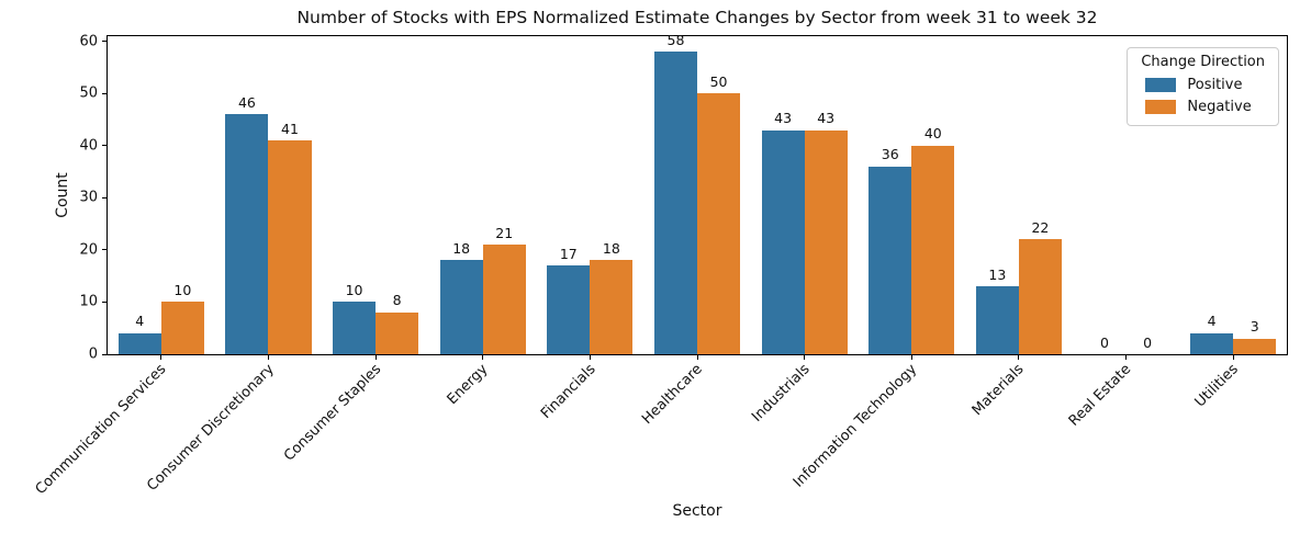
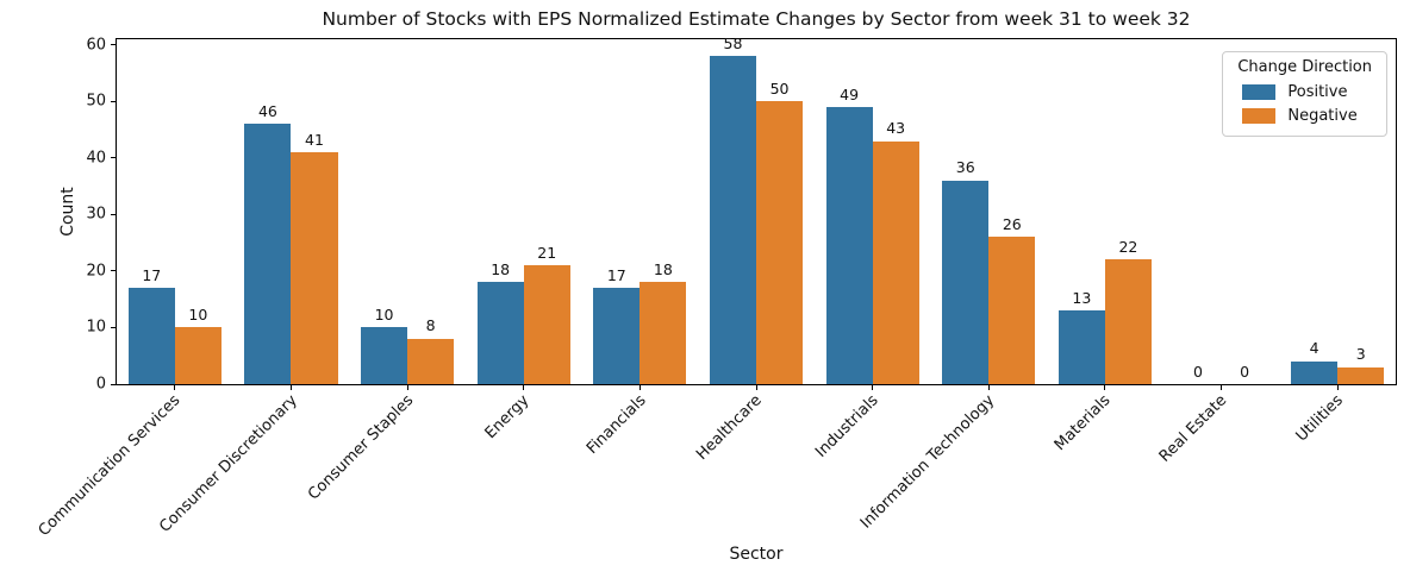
Positive/Communication Services: 4 -> 17
Positive/Industrials: 43 -> 49
Negative/Information Technology: 40 -> 26
